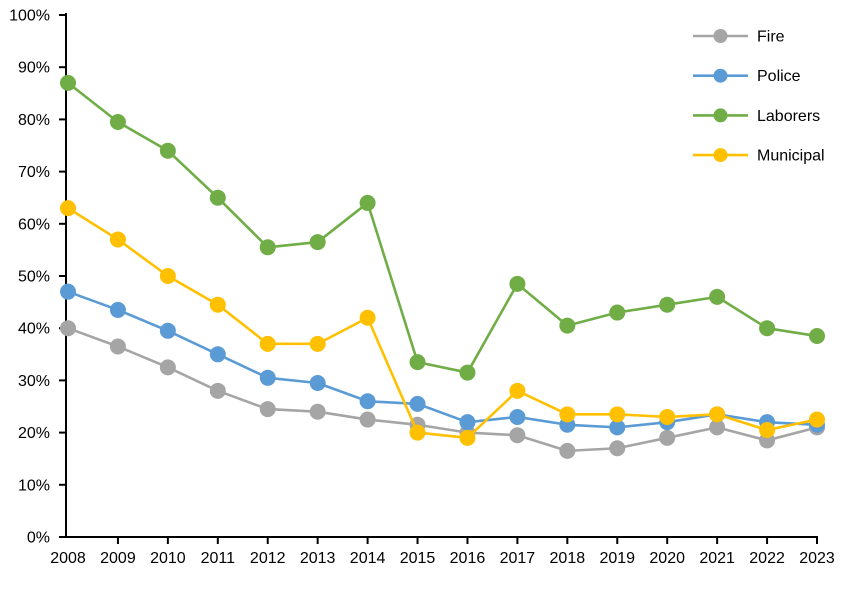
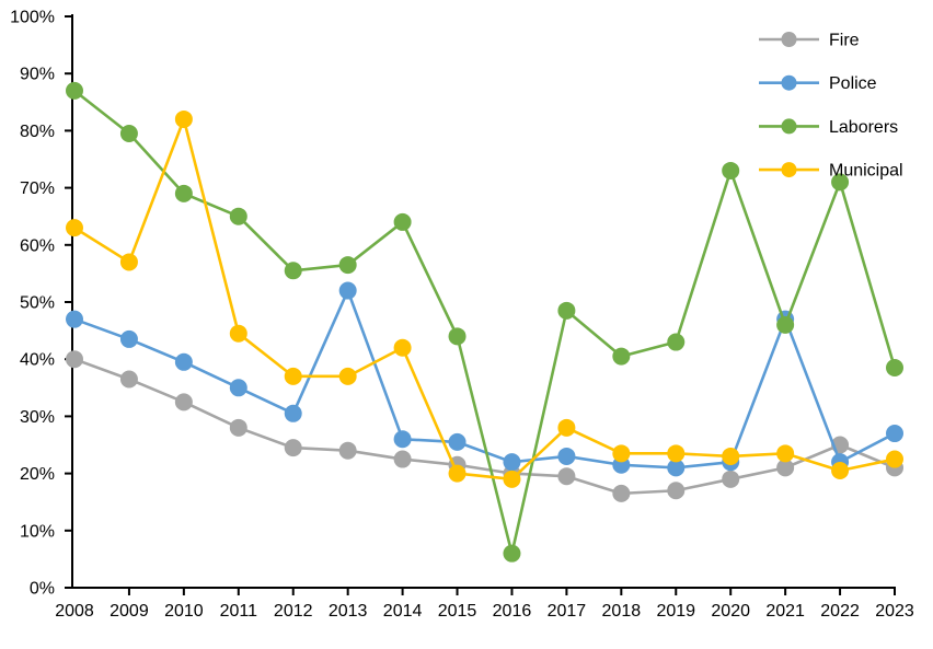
Laborers/2010: 74% -> 69%
Municipal/2010: 50% -> 82%
Police/2013: 30% -> 52%
Laborers/2015: 34% -> 44%
Laborers/2016: 32% -> 6%
Laborers/2020: 44% -> 73%
Police/2021: 24% -> 47%
Fire/2022: 18% -> 25%
Laborers/2022: 40% -> 71%
Police/2023: 22% -> 27%
